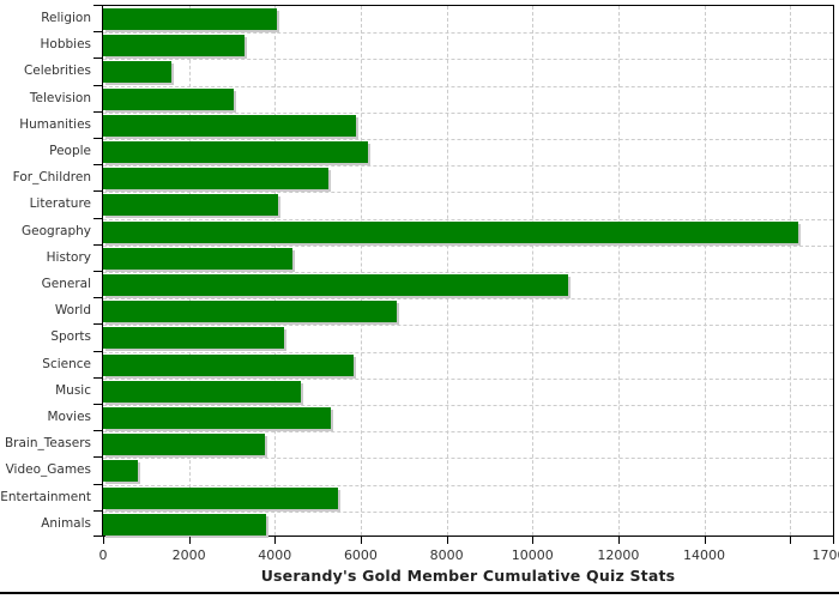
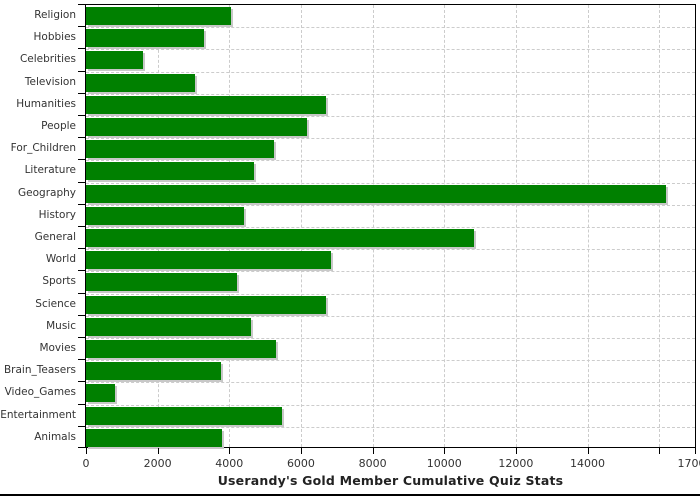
Humanities: 5900 -> 6700
Literature: 4100 -> 4700
Science: 5800 -> 6700
